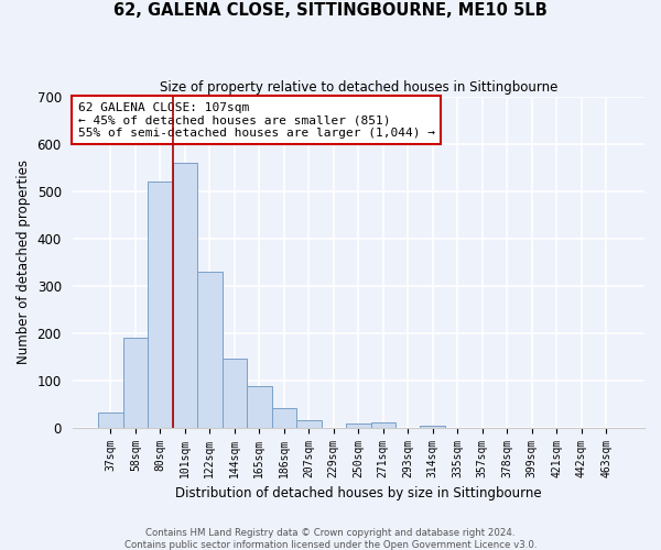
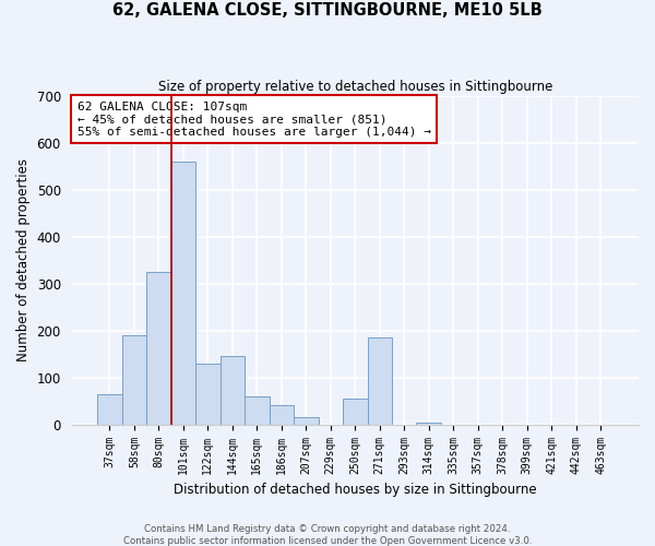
37sqm: 33 -> 65
80sqm: 520 -> 325
122sqm: 330 -> 130
165sqm: 87 -> 60
250sqm: 8 -> 55
271sqm: 11 -> 185
